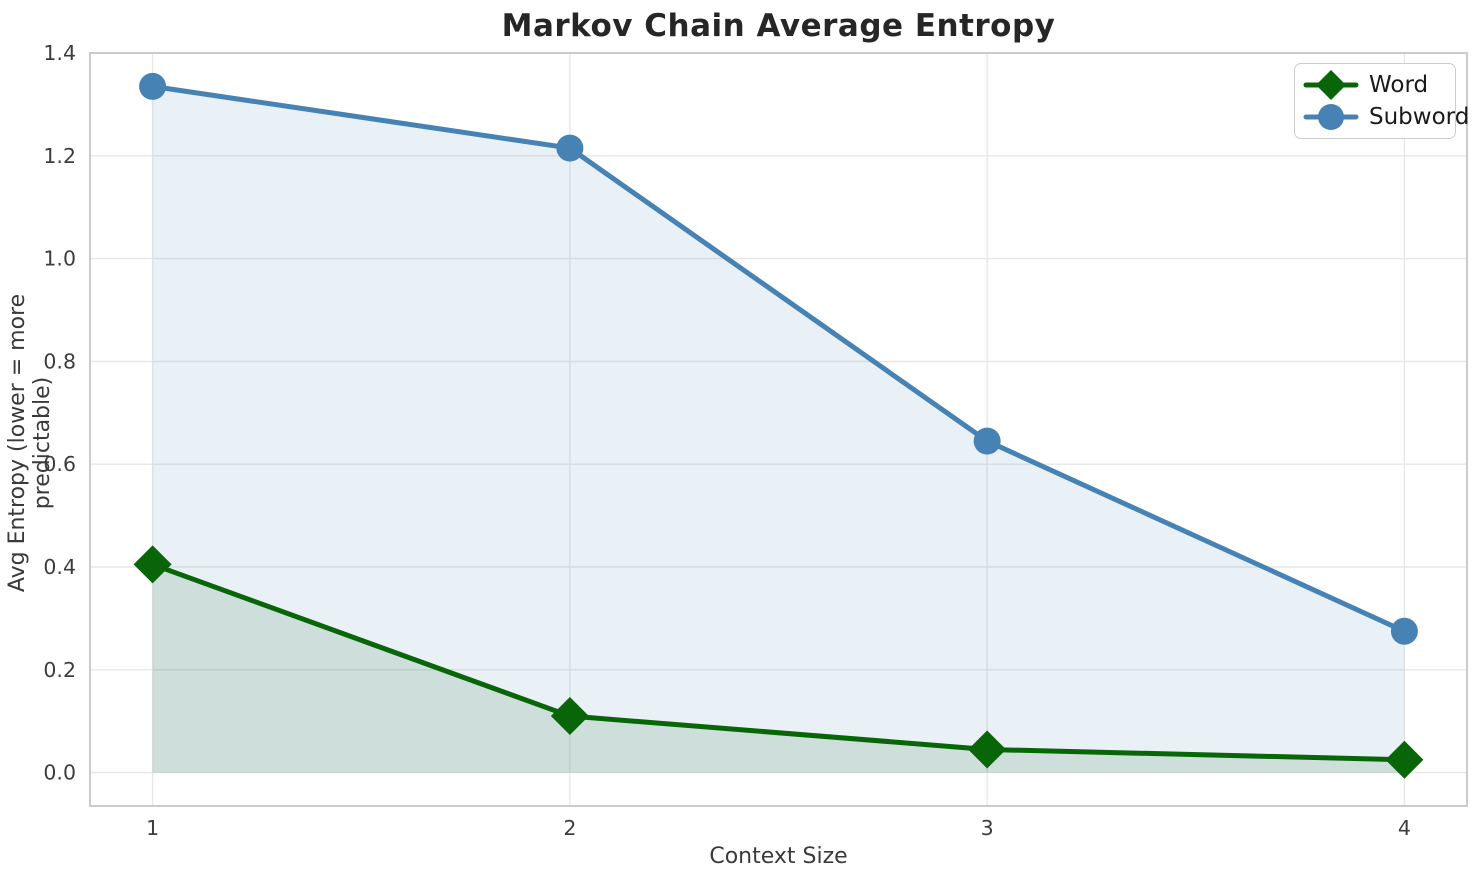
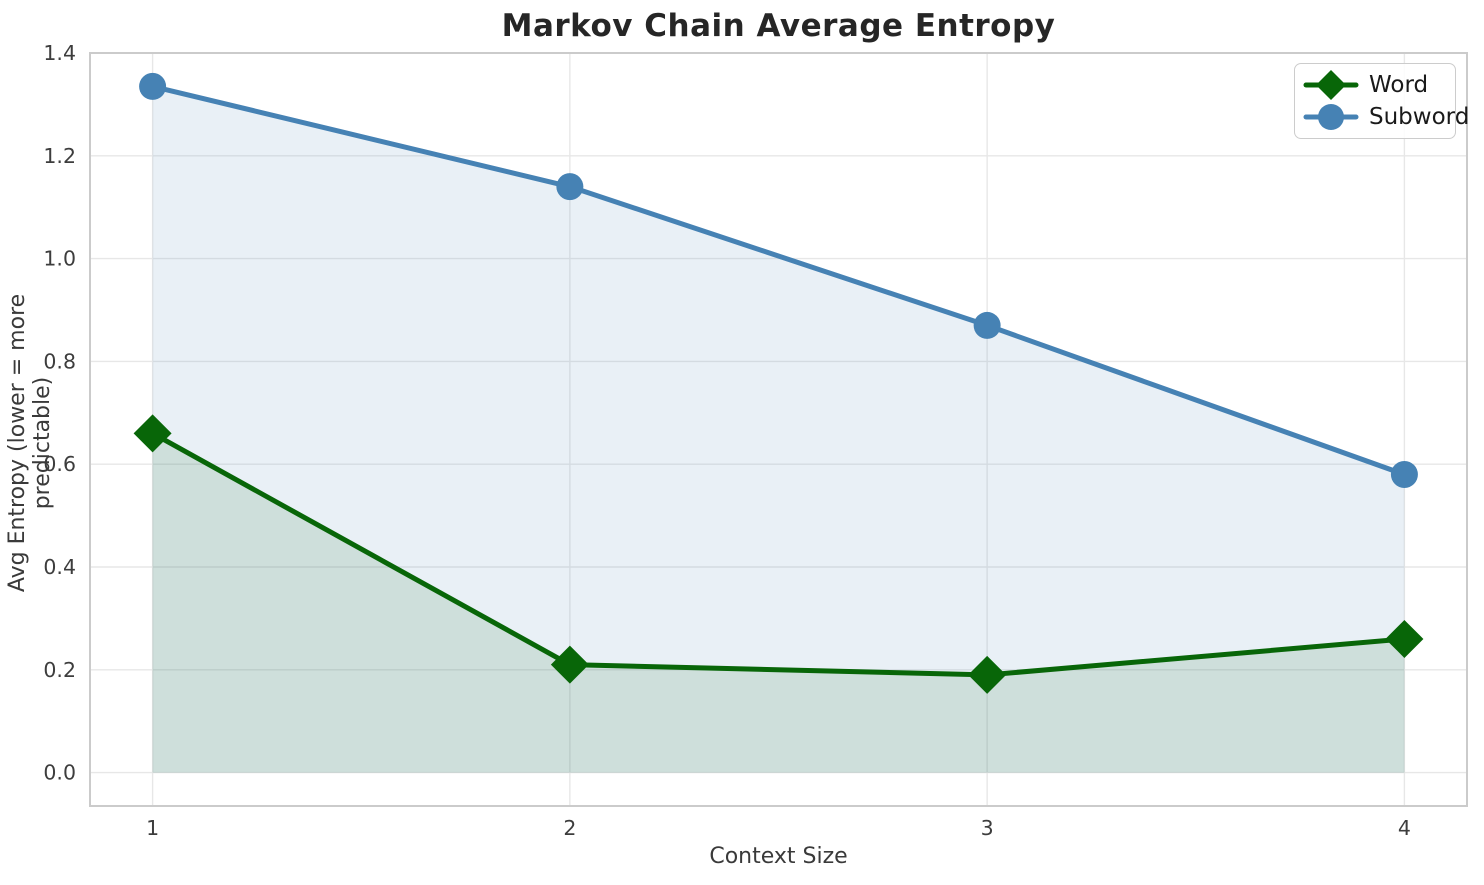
Word/1: 0.41 -> 0.66
Word/2: 0.11 -> 0.21
Subword/2: 1.22 -> 1.14
Word/3: 0.04 -> 0.19
Subword/3: 0.65 -> 0.87
Word/4: 0.03 -> 0.26
Subword/4: 0.28 -> 0.58
